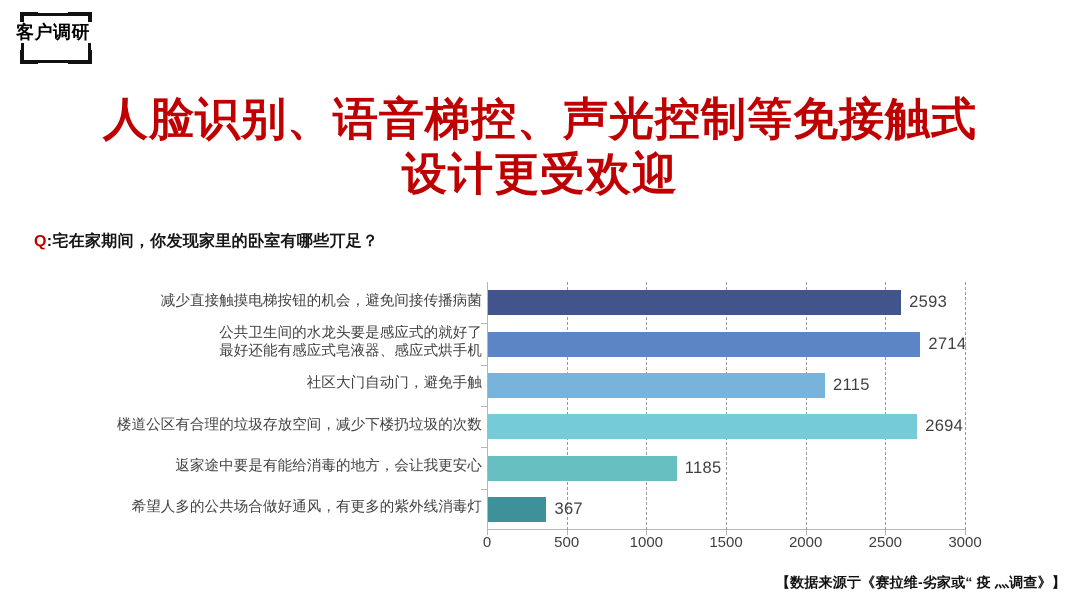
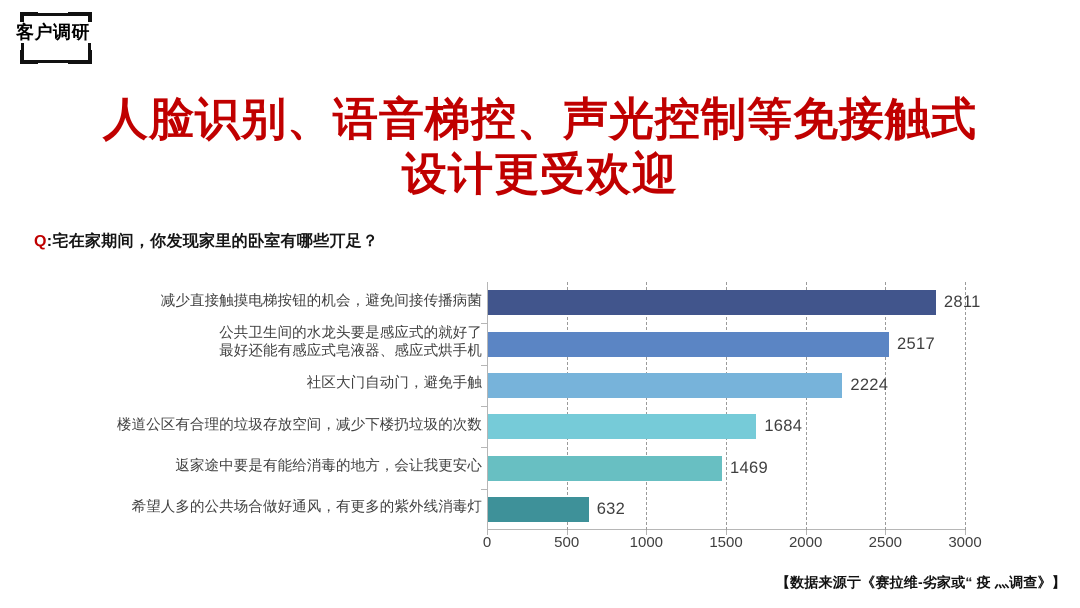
减少直接触摸电梯按钮的机会，避免间接传播病菌: 2593 -> 2811
公共卫生间的水龙头要是感应式的就好了 最好还能有感应式皂液器、感应式烘手机: 2714 -> 2517
社区大门自动门，避免手触: 2115 -> 2224
楼道公区有合理的垃圾存放空间，减少下楼扔垃圾的次数: 2694 -> 1684
返家途中要是有能给消毒的地方，会让我更安心: 1185 -> 1469
希望人多的公共场合做好通风，有更多的紫外线消毒灯: 367 -> 632
